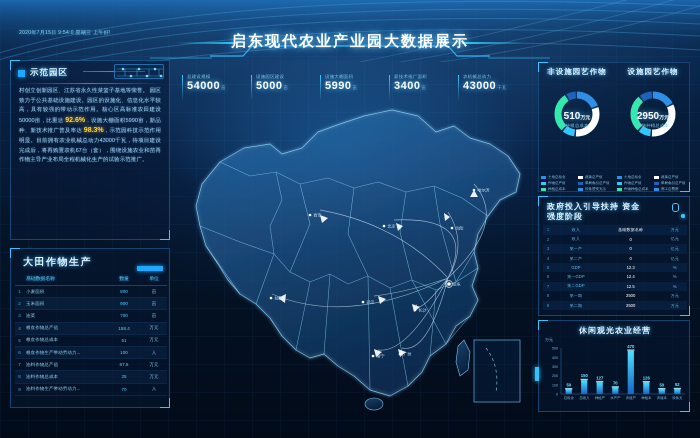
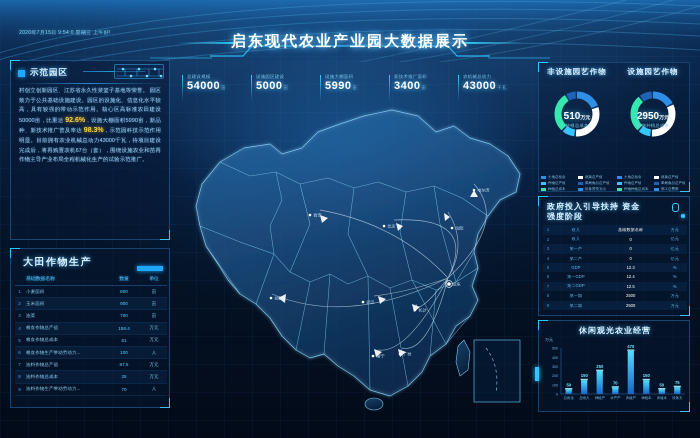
种植产: 127 -> 250
种植本: 126 -> 150
设备支: 52 -> 75
